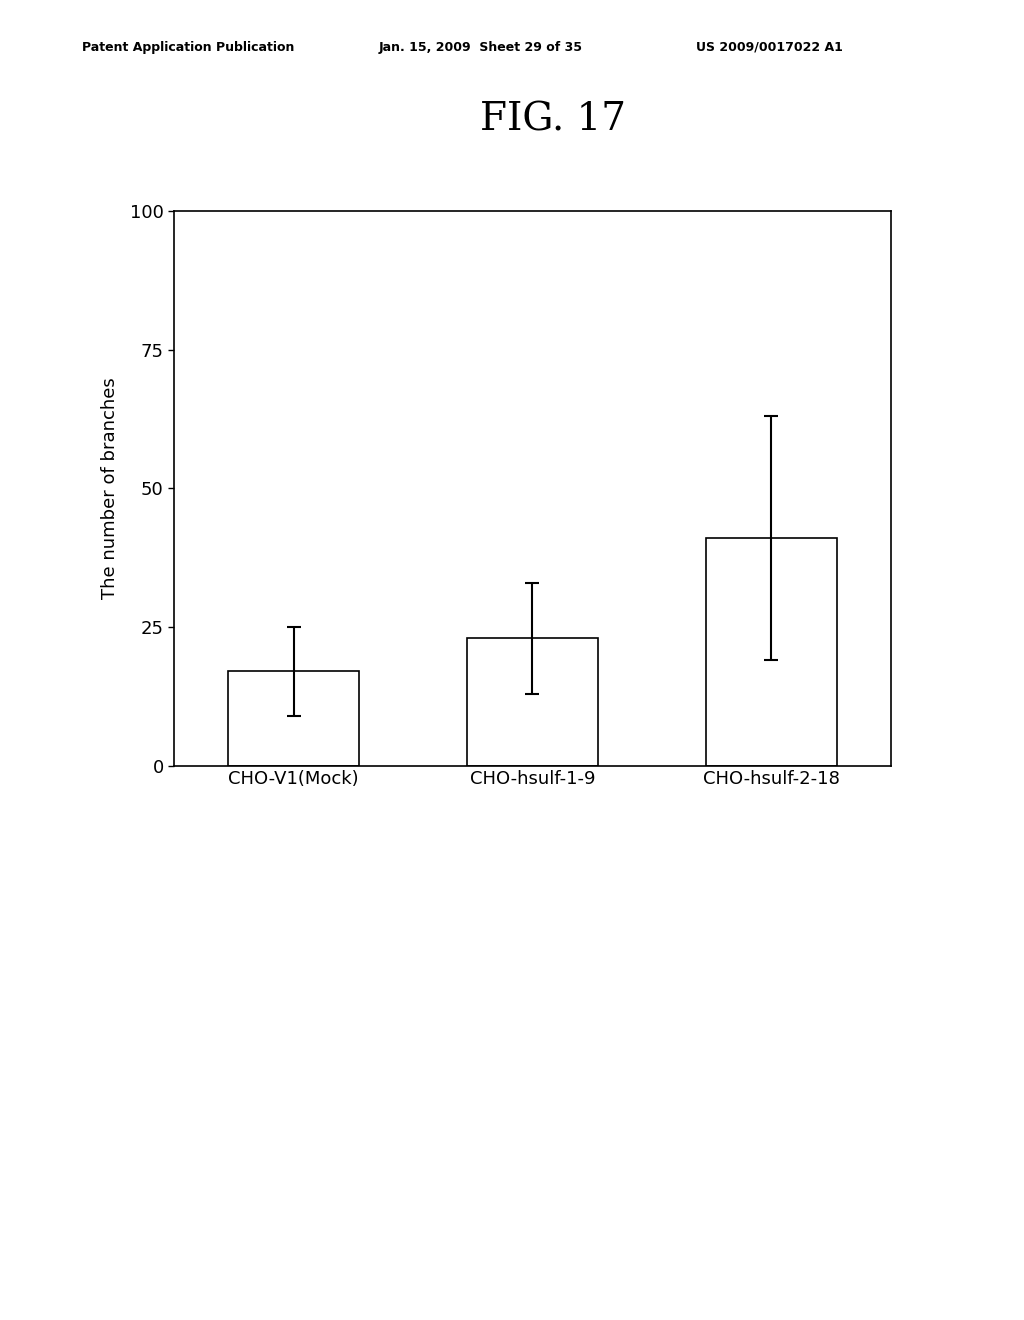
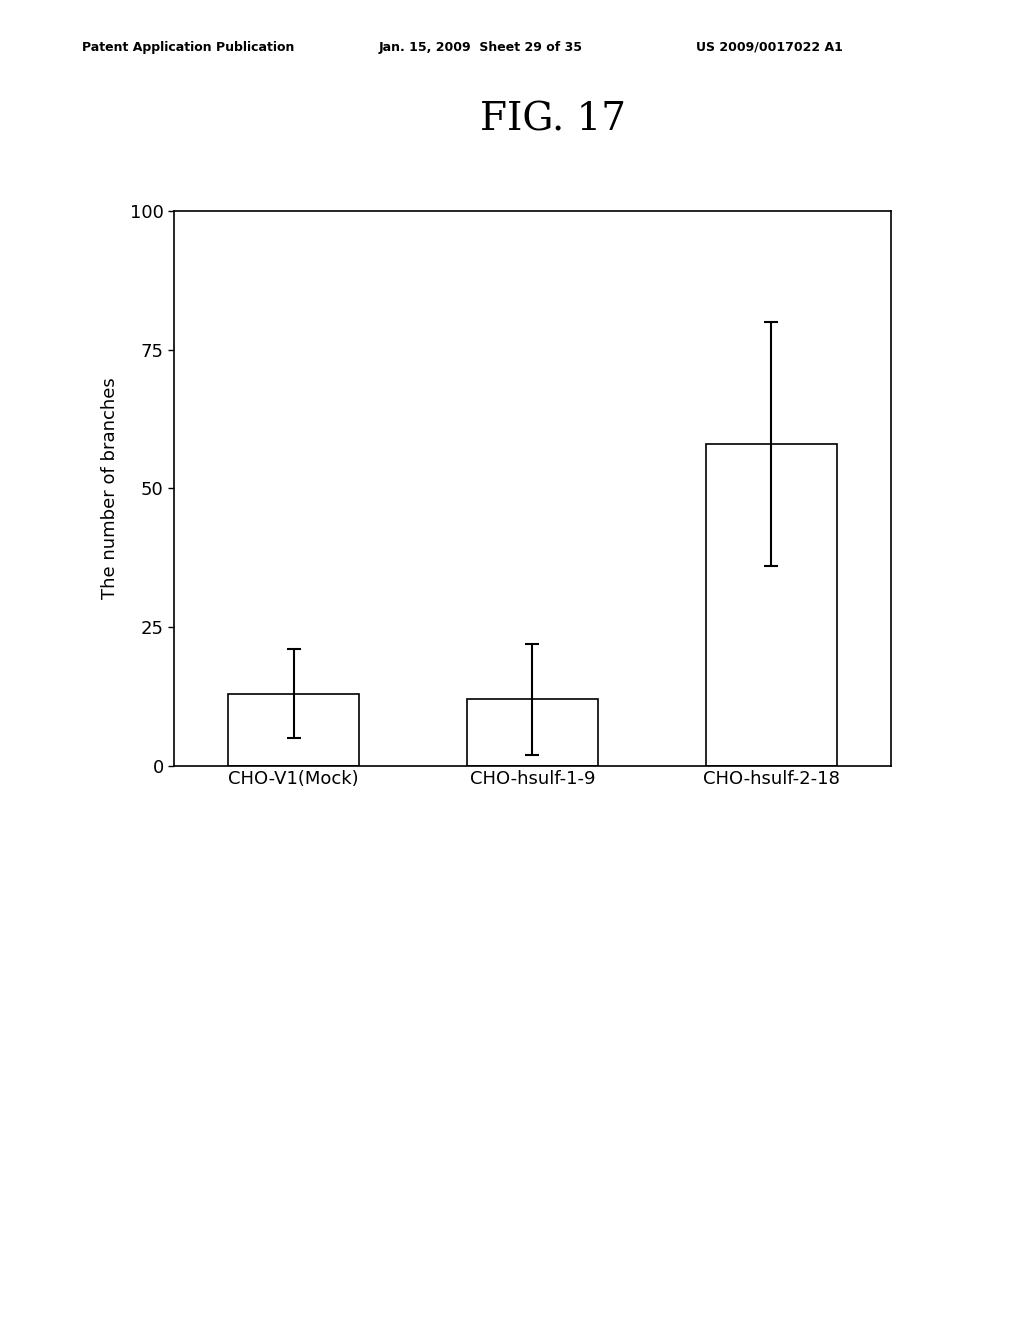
CHO-V1(Mock): 17 -> 13
CHO-hsulf-1-9: 23 -> 12
CHO-hsulf-2-18: 41 -> 58
